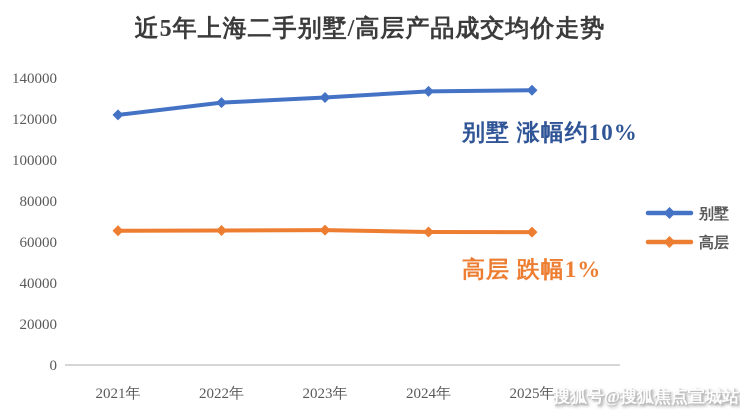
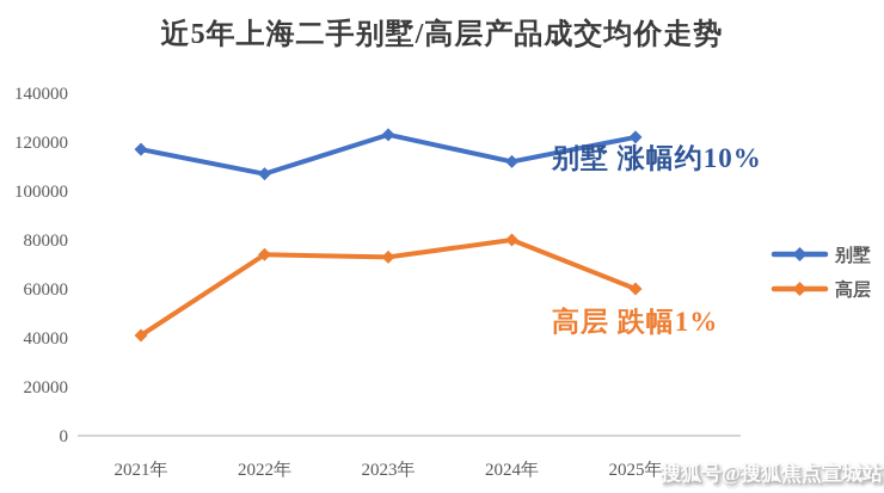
别墅/2021年: 122000 -> 117000
高层/2021年: 66000 -> 41000
别墅/2022年: 128000 -> 107000
高层/2022年: 66000 -> 74000
别墅/2023年: 130000 -> 123000
高层/2023年: 66000 -> 73000
别墅/2024年: 134000 -> 112000
高层/2024年: 65000 -> 80000
别墅/2025年: 134000 -> 122000
高层/2025年: 65000 -> 60000
